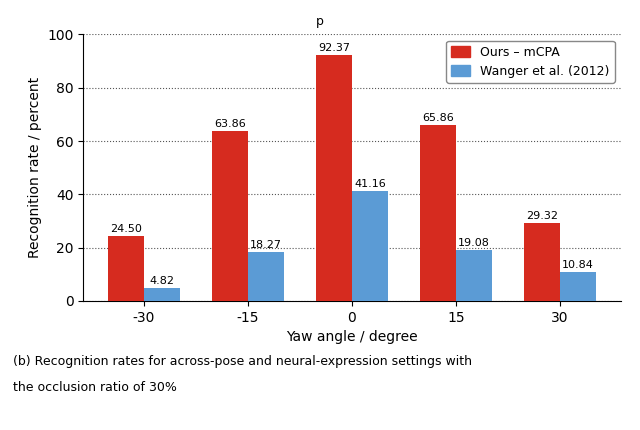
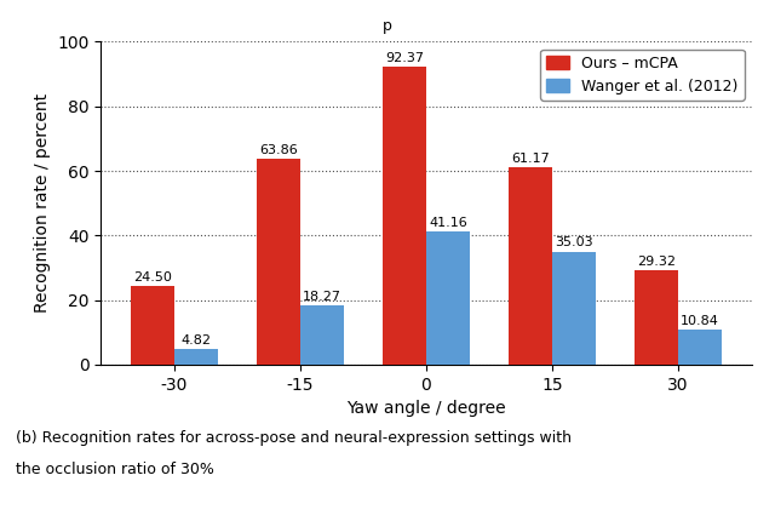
Ours – mCPA/15: 65.86 -> 61.17
Wanger et al. (2012)/15: 19.08 -> 35.03
